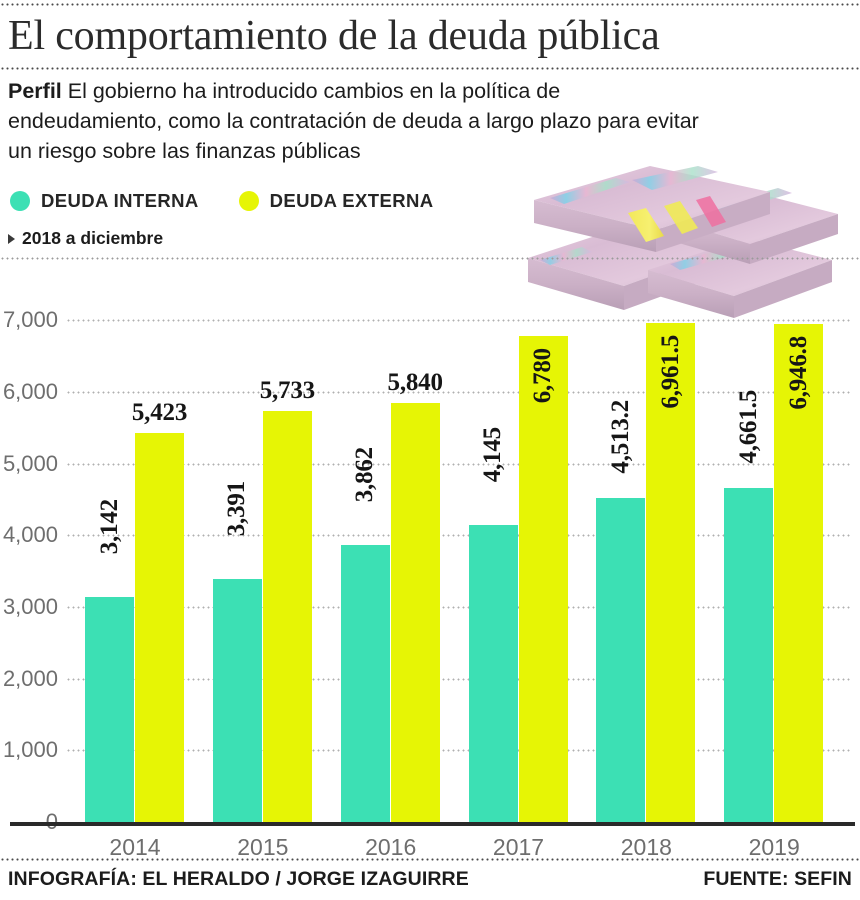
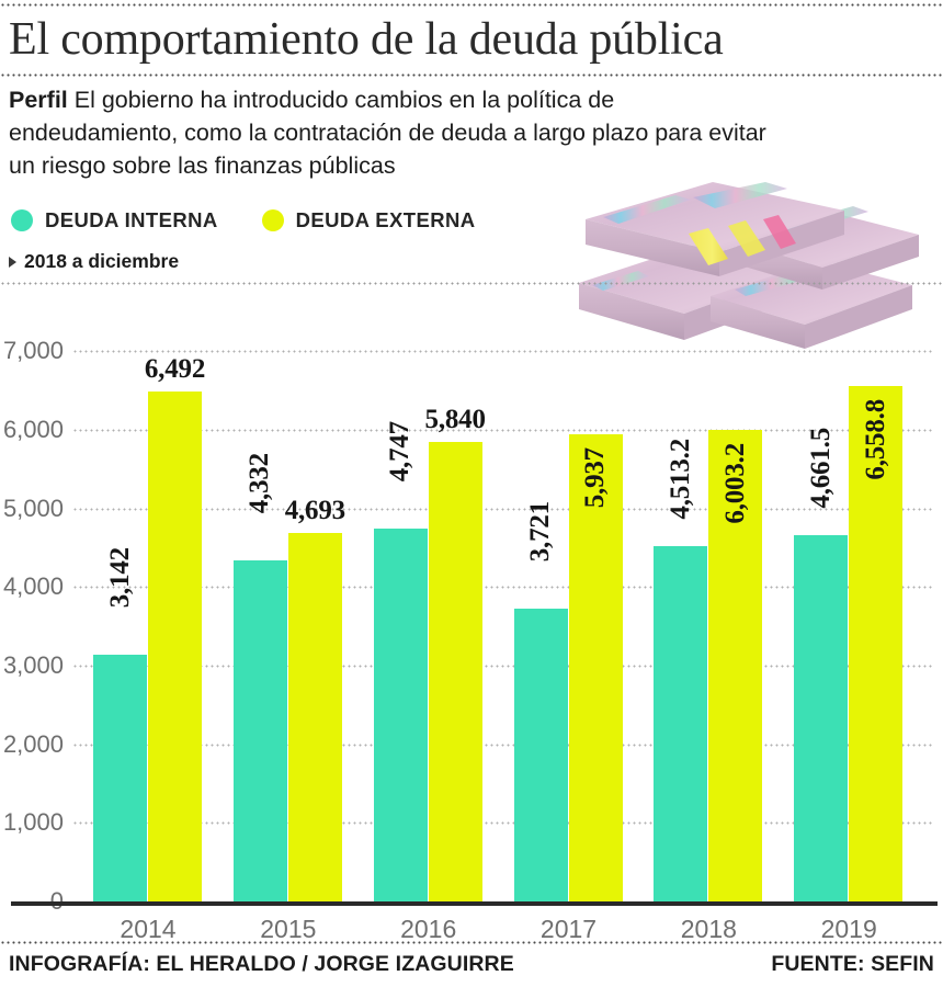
DEUDA EXTERNA/2014: 5,423 -> 6,492
DEUDA INTERNA/2015: 3,391 -> 4,332
DEUDA EXTERNA/2015: 5,733 -> 4,693
DEUDA INTERNA/2016: 3,862 -> 4,747
DEUDA INTERNA/2017: 4,145 -> 3,721
DEUDA EXTERNA/2017: 6,780 -> 5,937
DEUDA EXTERNA/2018: 6,961.5 -> 6,003.2
DEUDA EXTERNA/2019: 6,946.8 -> 6,558.8
